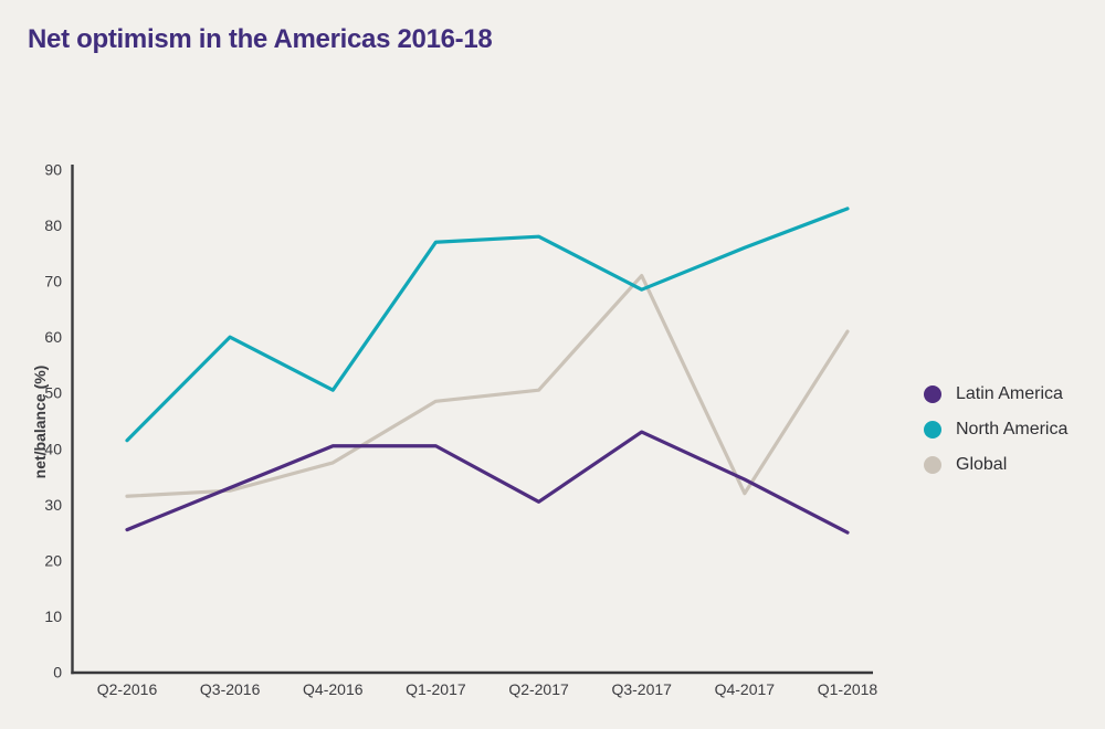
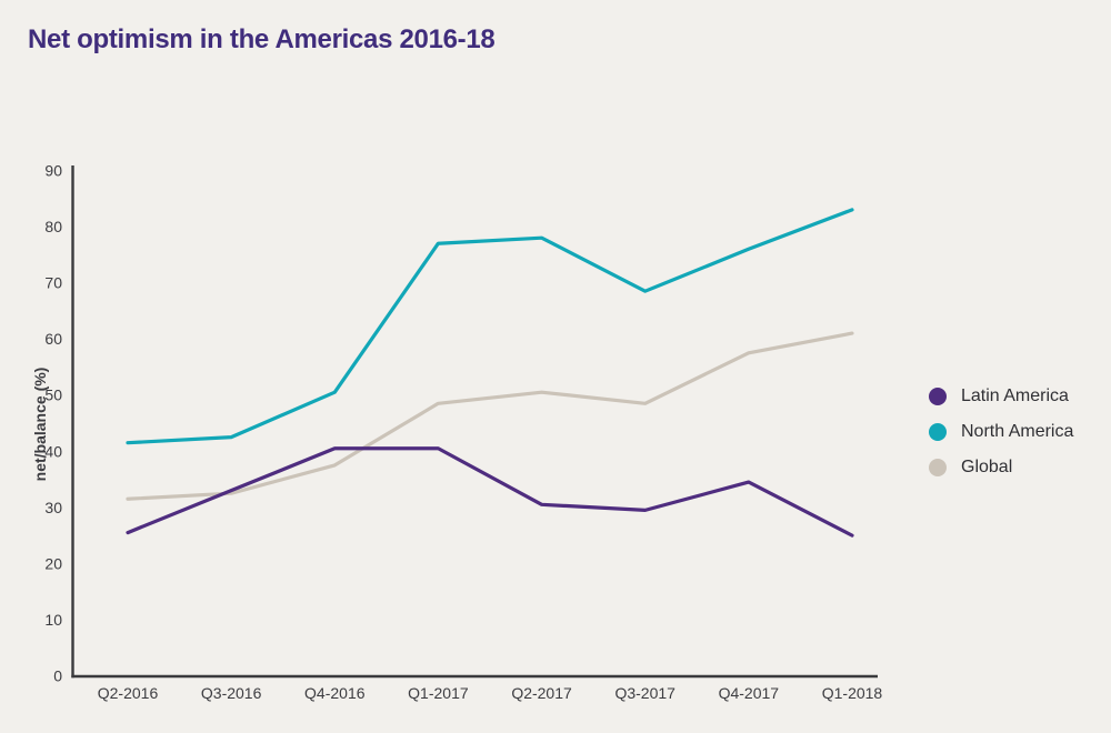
North America/Q3-2016: 60 -> 42
Latin America/Q3-2017: 43 -> 30
Global/Q3-2017: 71 -> 48
Global/Q4-2017: 32 -> 58
